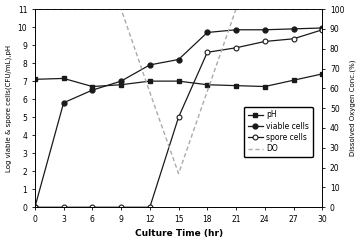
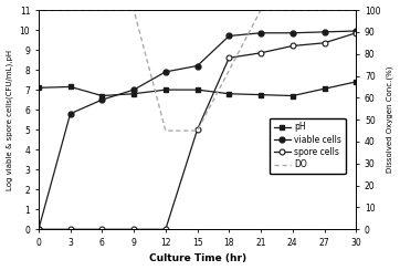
DO/12: 58 -> 45
DO/15: 17 -> 45
